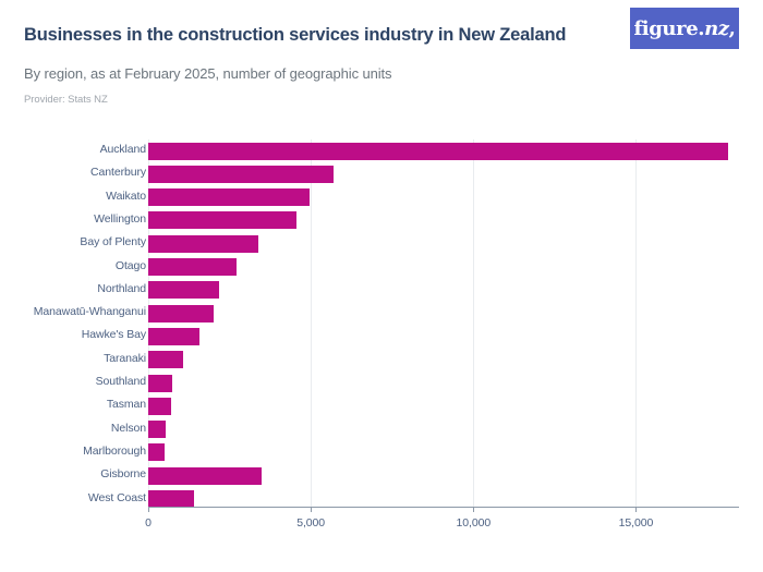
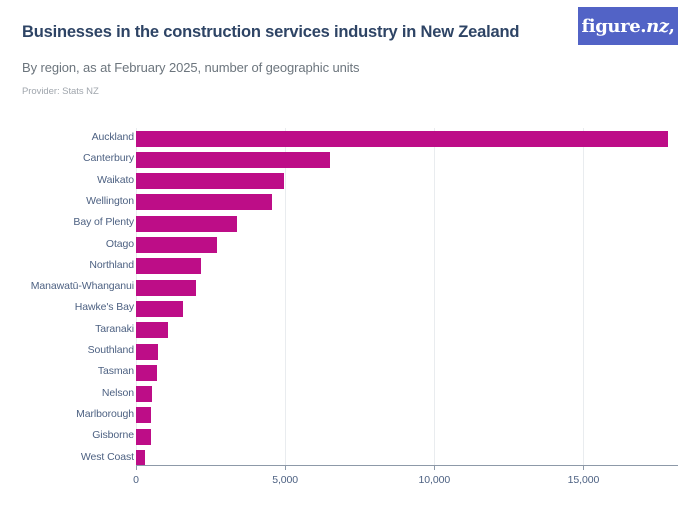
Canterbury: 5700 -> 6500
Gisborne: 3500 -> 500
West Coast: 1400 -> 300
